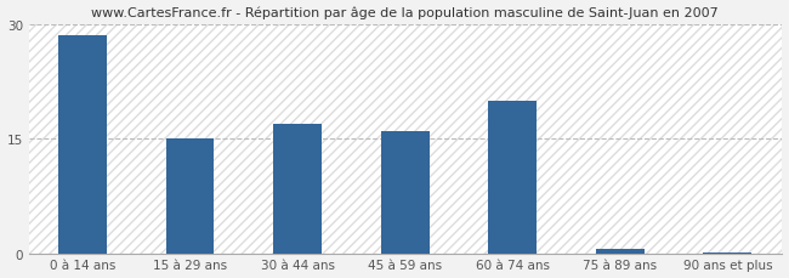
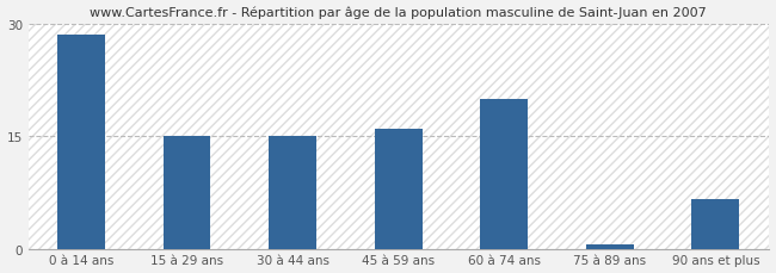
30 à 44 ans: 17.0 -> 15.0
90 ans et plus: 0.1 -> 6.6
